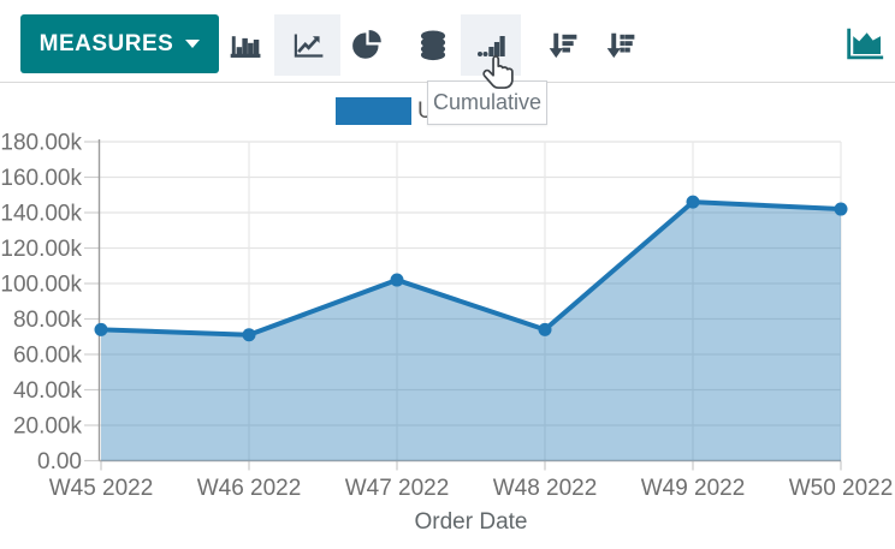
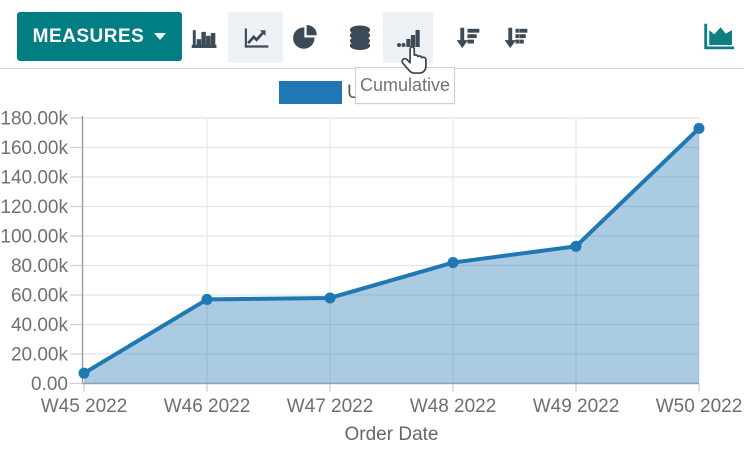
W45 2022: 74k -> 7k
W46 2022: 71k -> 57k
W47 2022: 102k -> 58k
W48 2022: 74k -> 82k
W49 2022: 146k -> 93k
W50 2022: 142k -> 173k
